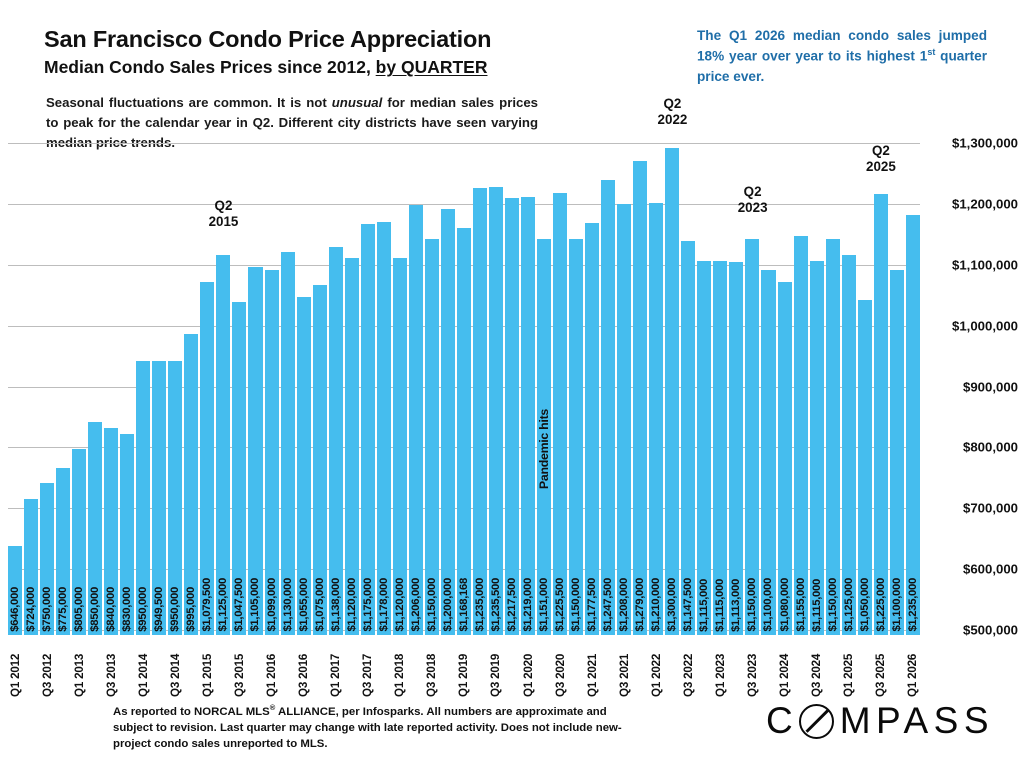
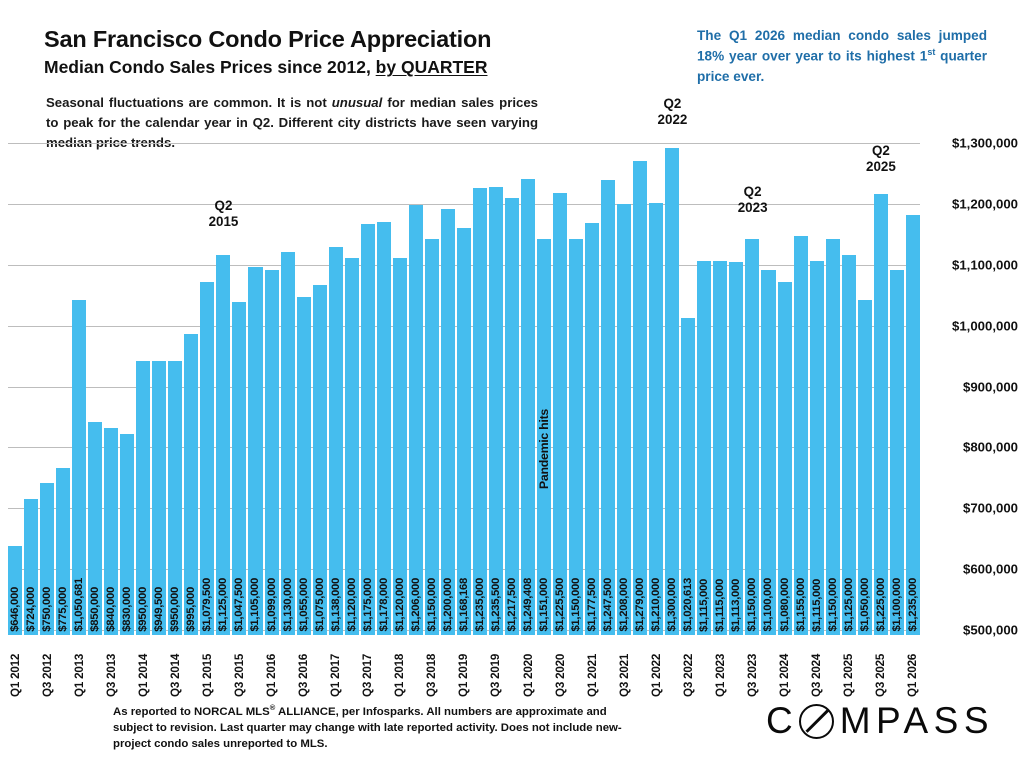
Q1 2013: $805,000 -> $1,050,681
Q1 2020: $1,219,000 -> $1,249,408
Q3 2022: $1,147,500 -> $1,020,613
